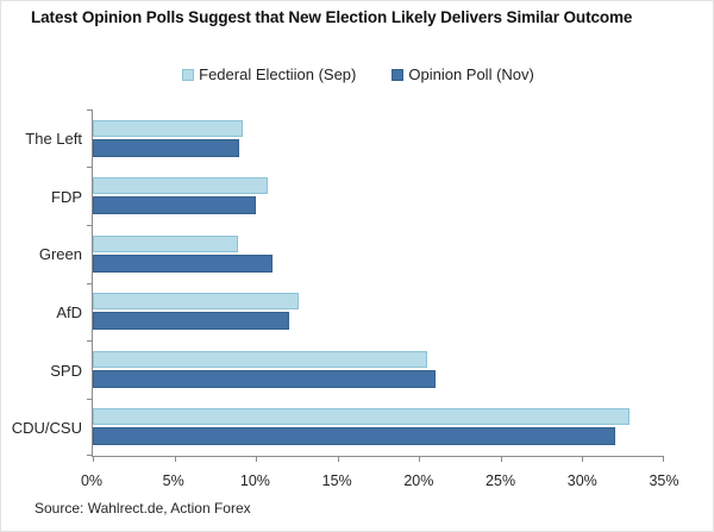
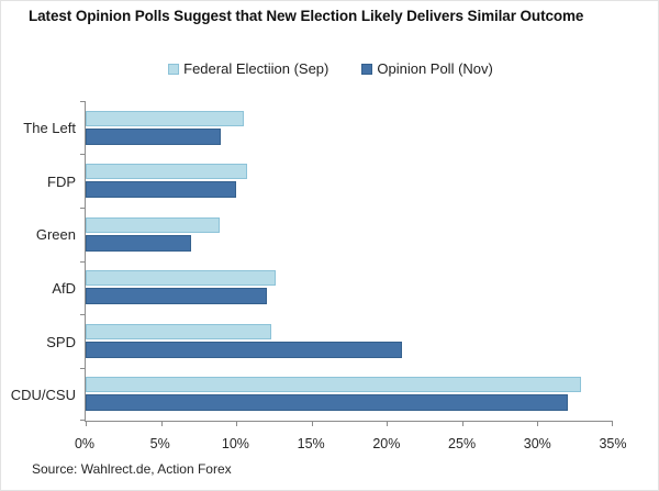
Federal Electiion (Sep)/The Left: 9.2% -> 10.5%
Opinion Poll (Nov)/Green: 11% -> 7%
Federal Electiion (Sep)/SPD: 20.5% -> 12.3%
